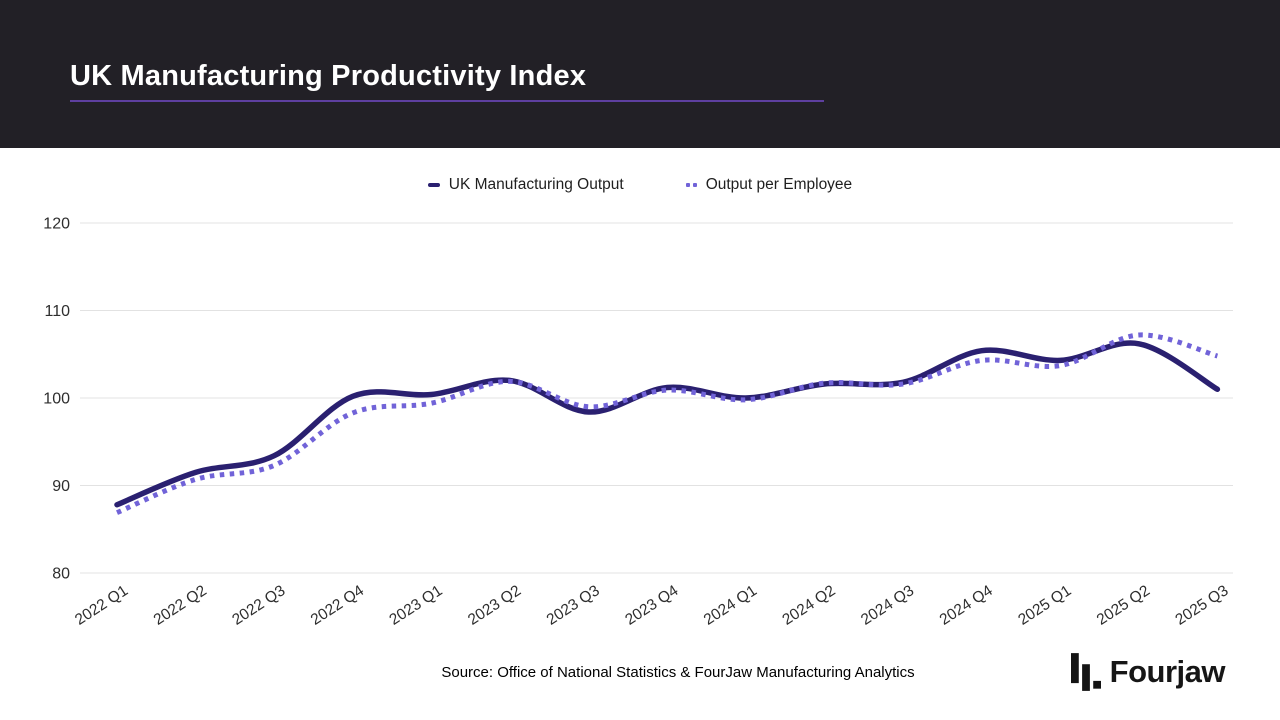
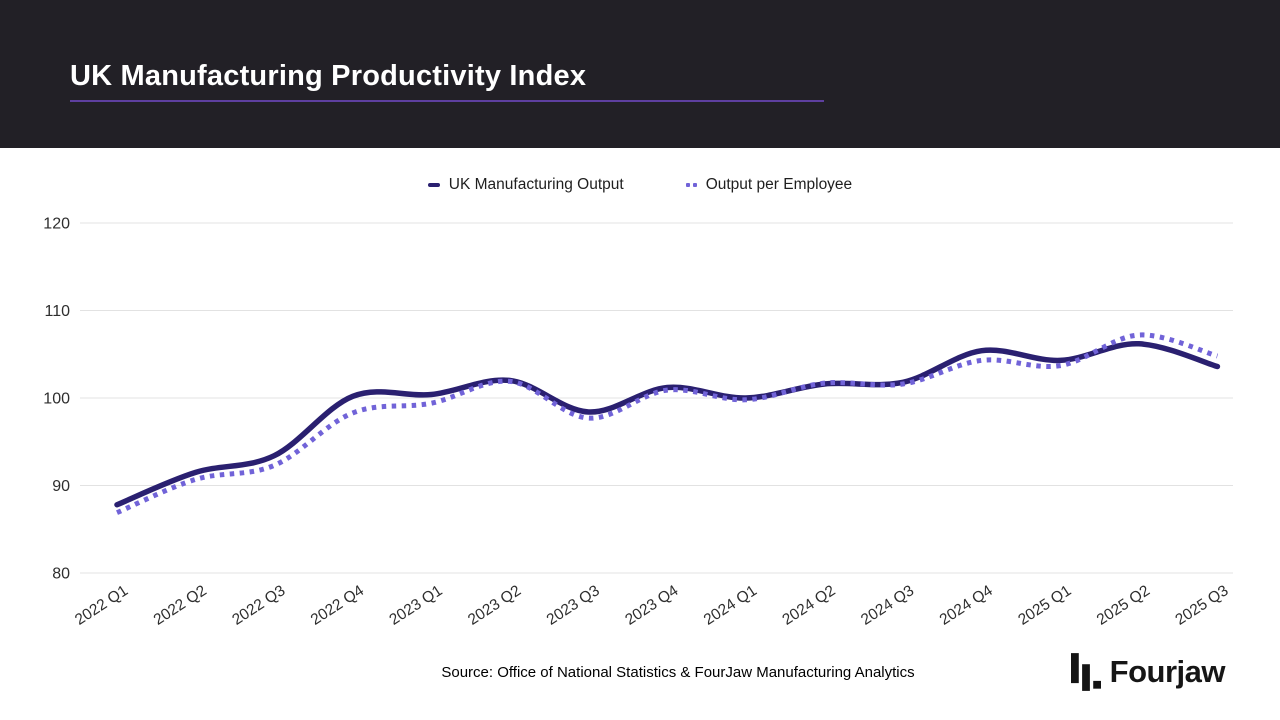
Output per Employee/2023 Q3: 99 -> 98
UK Manufacturing Output/2025 Q3: 101 -> 104
